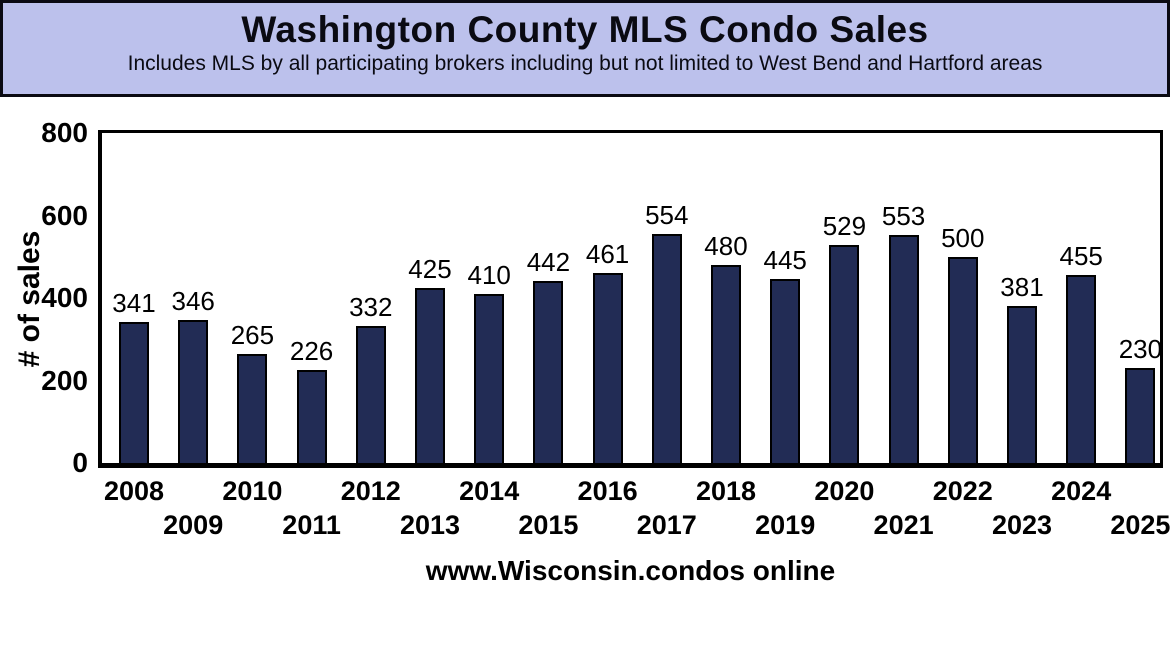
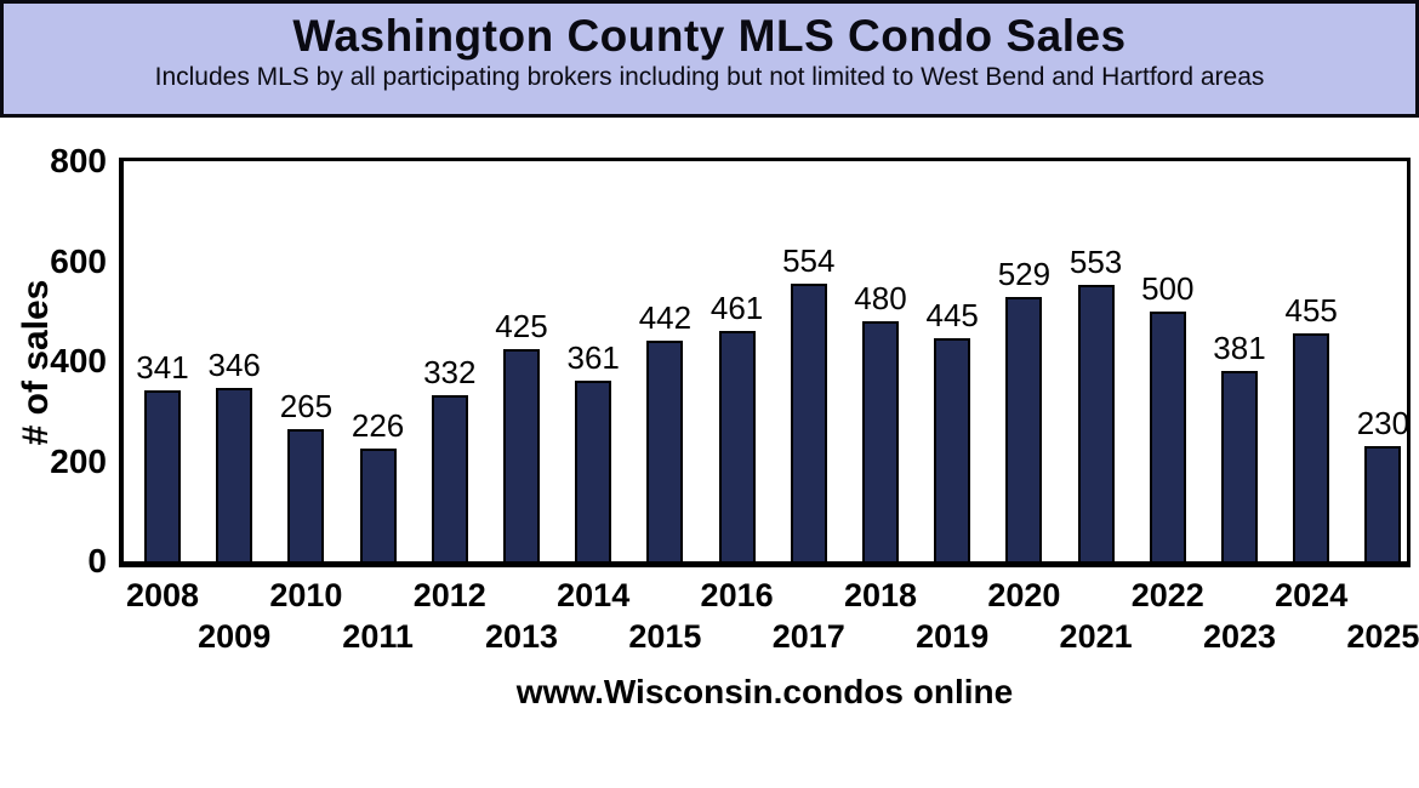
2014: 410 -> 361
